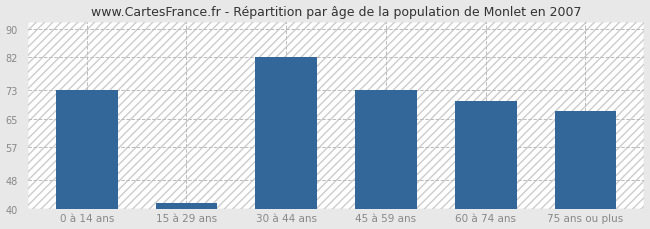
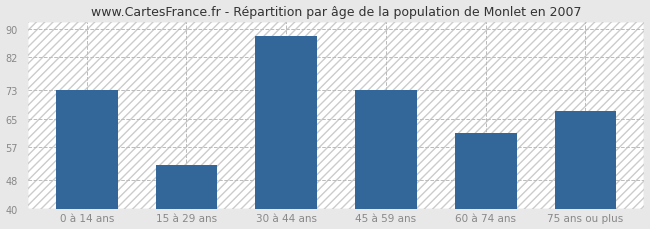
15 à 29 ans: 41.5 -> 52.0
30 à 44 ans: 82.0 -> 88.0
60 à 74 ans: 70.0 -> 61.0
